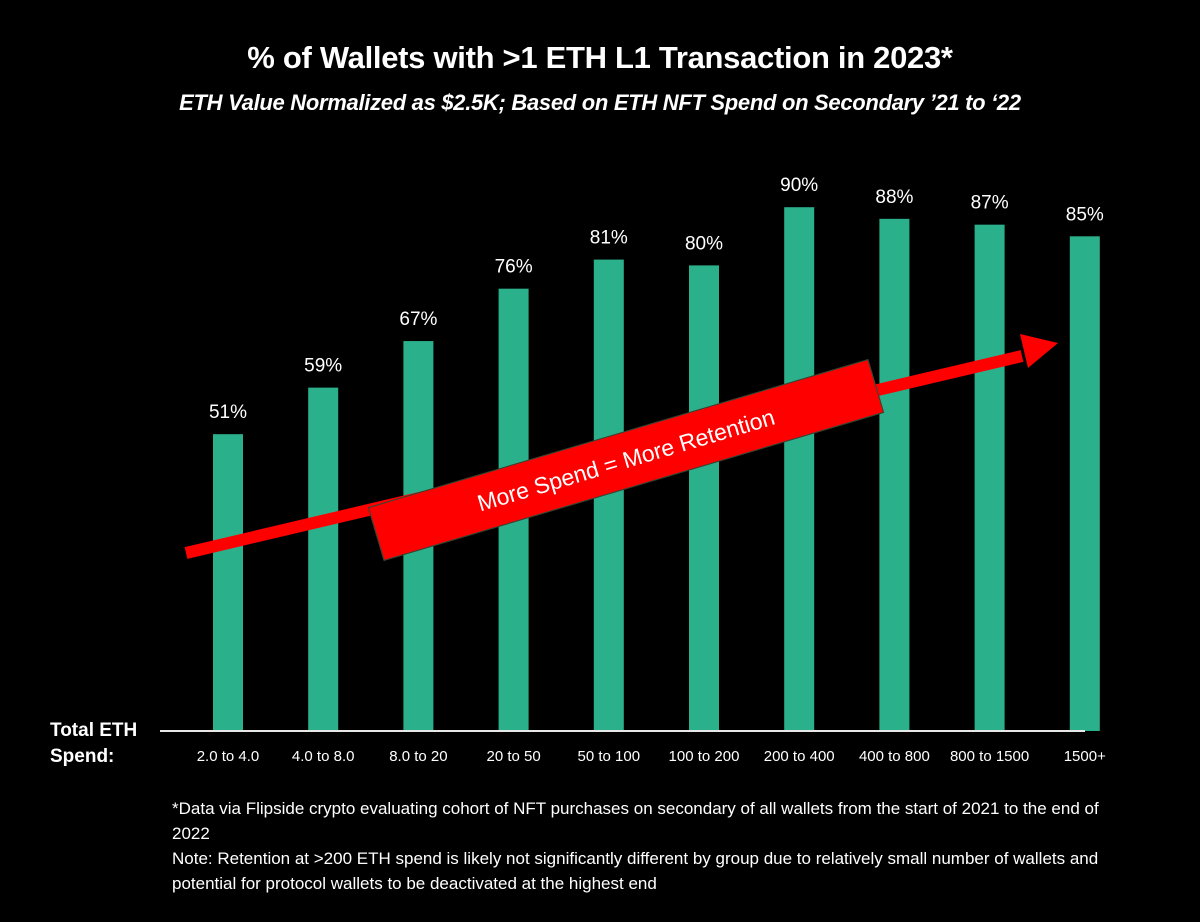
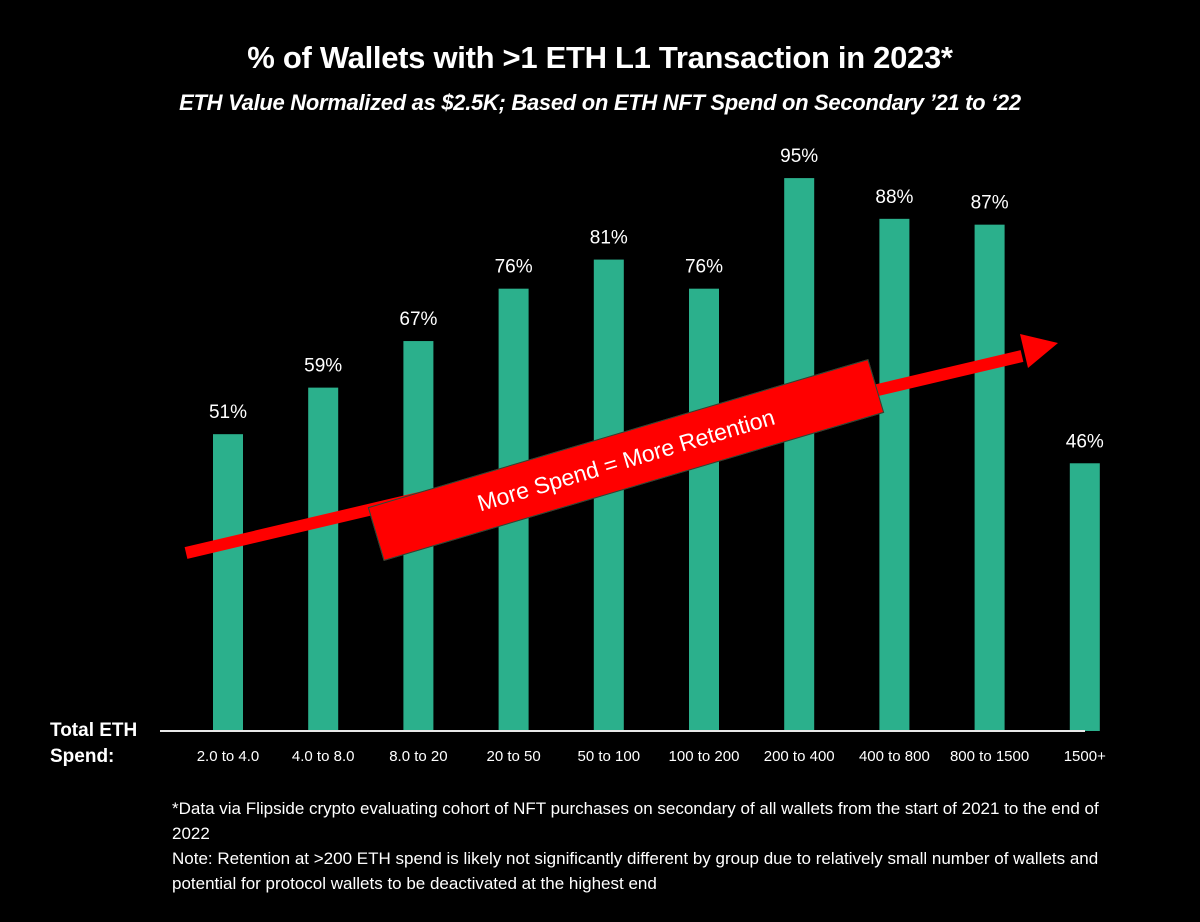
100 to 200: 80% -> 76%
200 to 400: 90% -> 95%
1500+: 85% -> 46%
